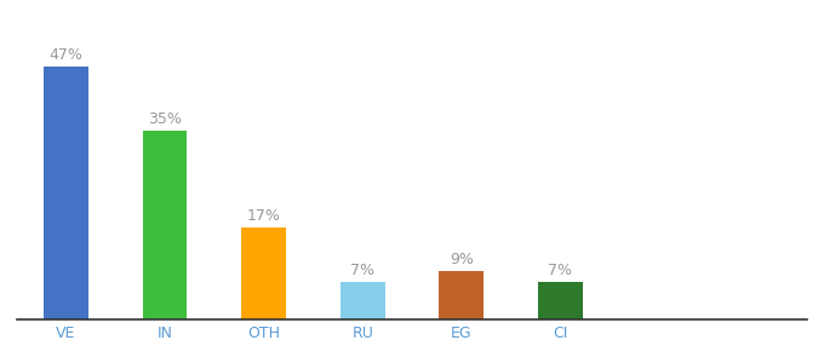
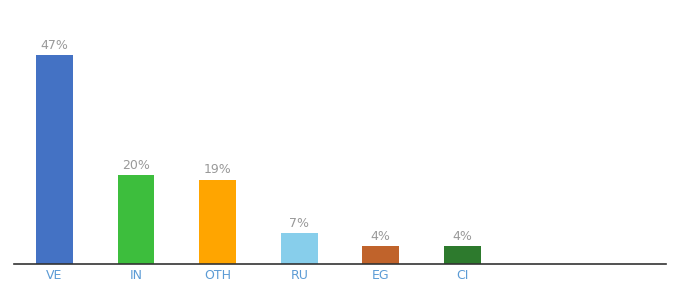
IN: 35% -> 20%
OTH: 17% -> 19%
EG: 9% -> 4%
CI: 7% -> 4%
